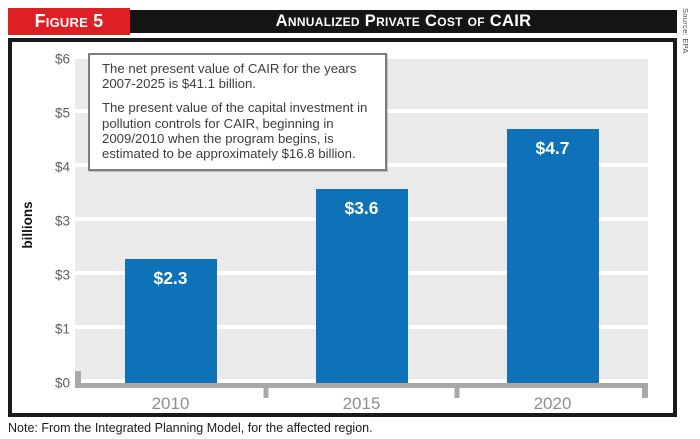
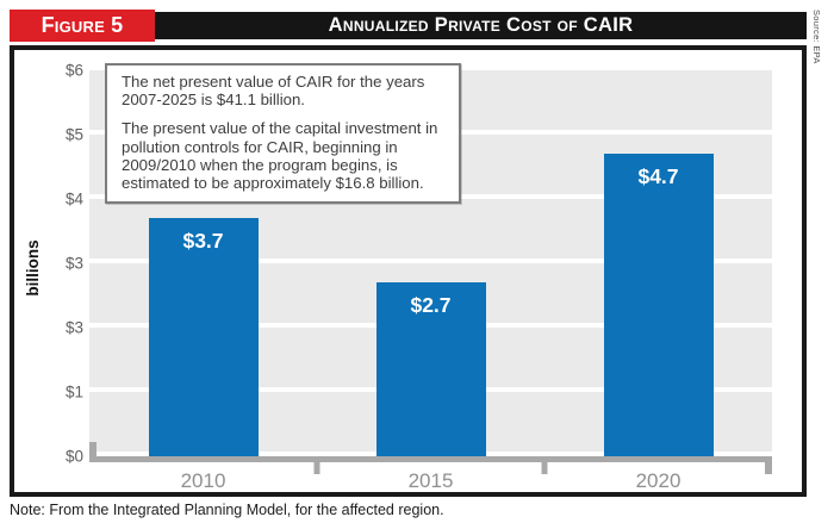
2010: $2.3 -> $3.7
2015: $3.6 -> $2.7
